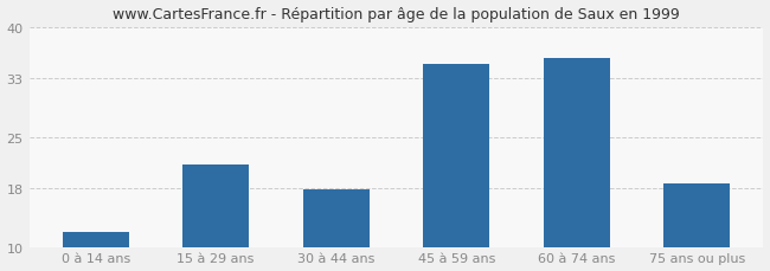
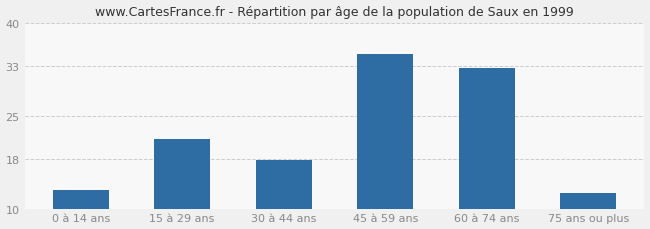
0 à 14 ans: 12.0 -> 13.0
60 à 74 ans: 35.8 -> 32.7
75 ans ou plus: 18.6 -> 12.5
